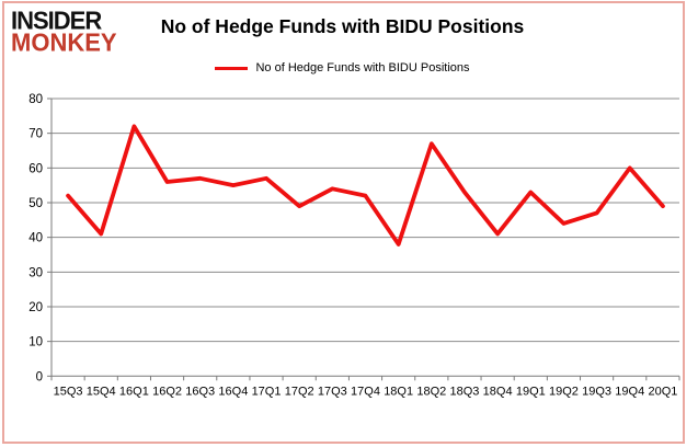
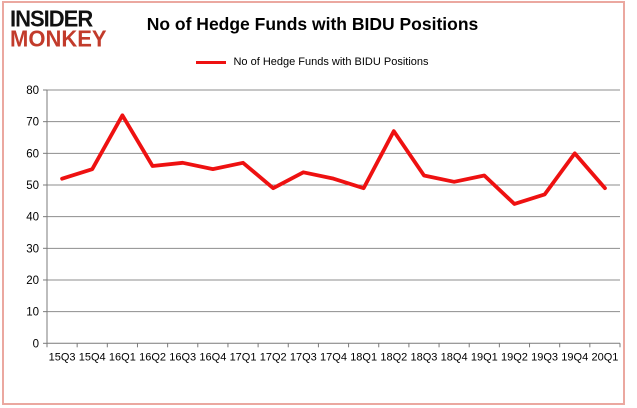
15Q4: 41 -> 55
18Q1: 38 -> 49
18Q4: 41 -> 51
